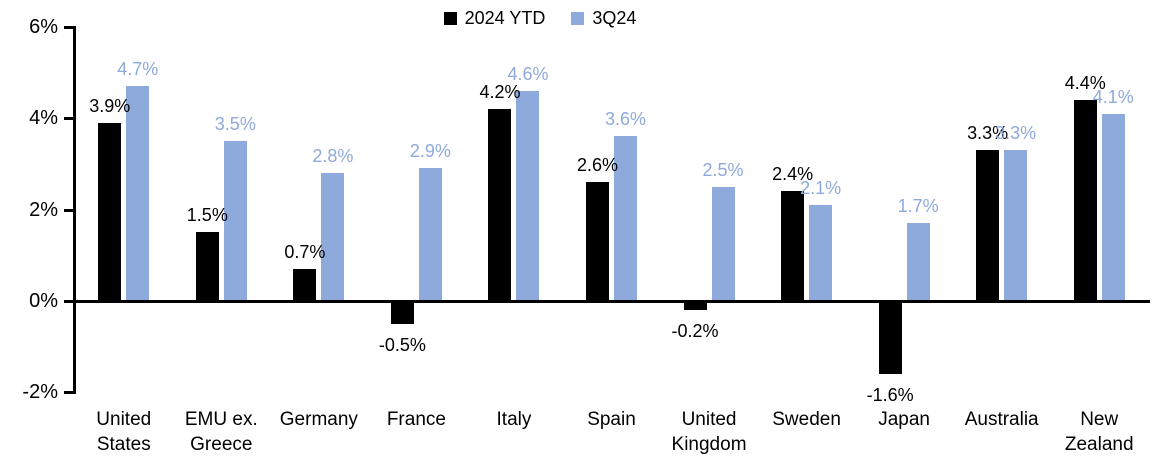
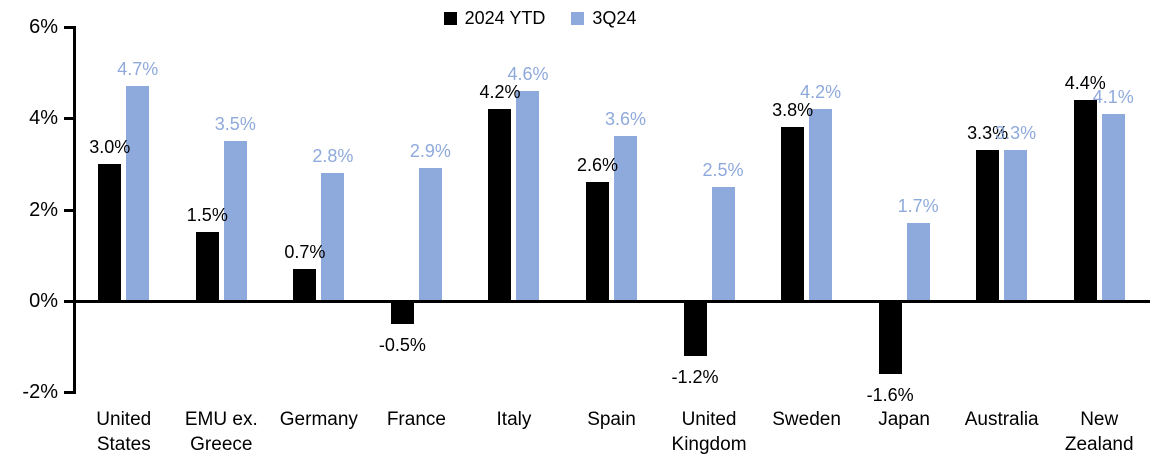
2024 YTD/United States: 3.9% -> 3.0%
2024 YTD/United Kingdom: -0.2% -> -1.2%
2024 YTD/Sweden: 2.4% -> 3.8%
3Q24/Sweden: 2.1% -> 4.2%
